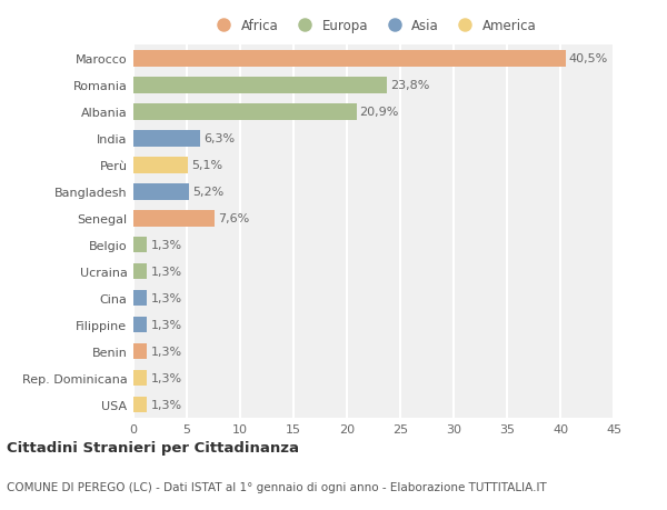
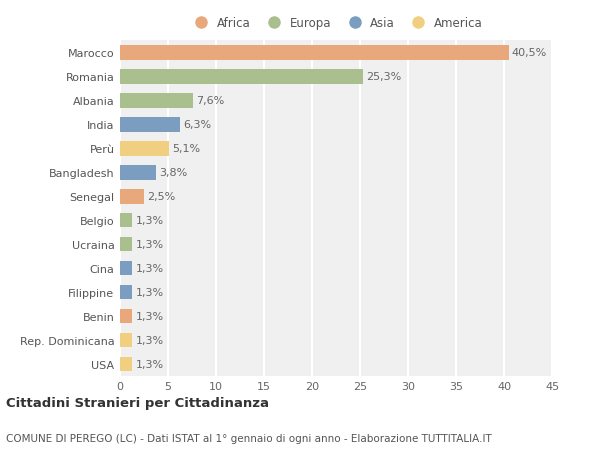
Romania: 23,8% -> 25,3%
Albania: 20,9% -> 7,6%
Bangladesh: 5,2% -> 3,8%
Senegal: 7,6% -> 2,5%
